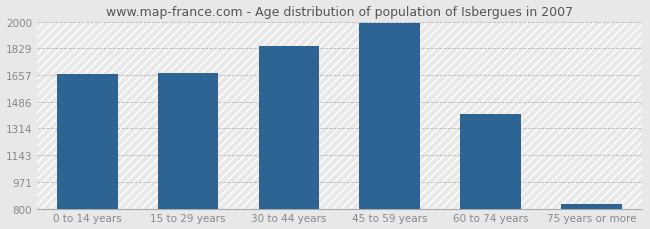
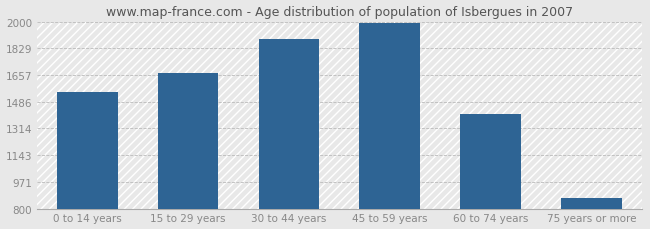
0 to 14 years: 1660 -> 1550
30 to 44 years: 1840 -> 1890
75 years or more: 830 -> 870
